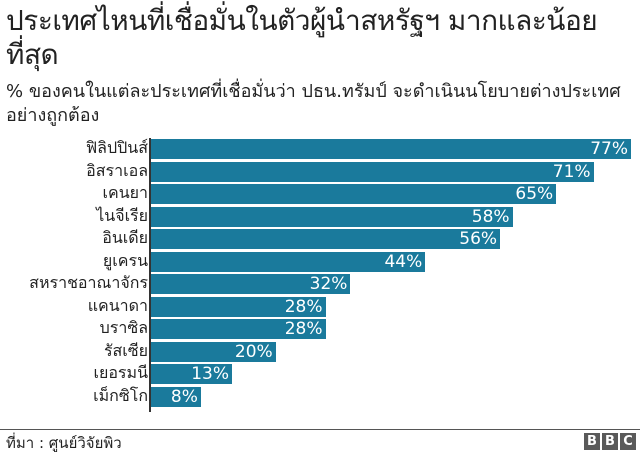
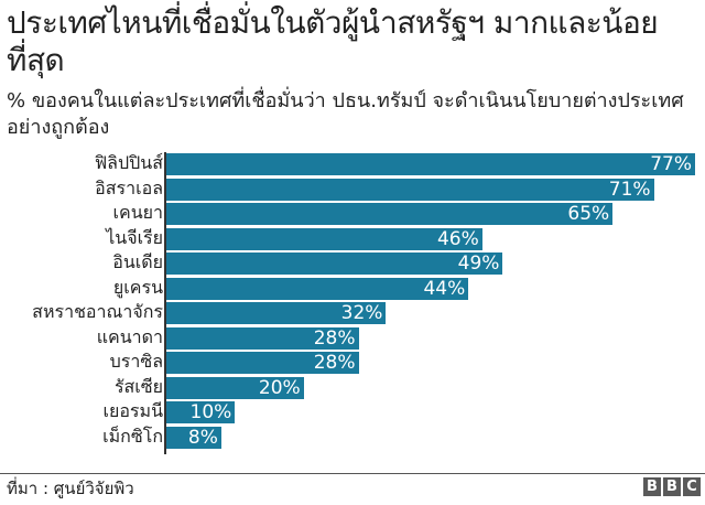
ไนจีเรีย: 58% -> 46%
อินเดีย: 56% -> 49%
เยอรมนี: 13% -> 10%
